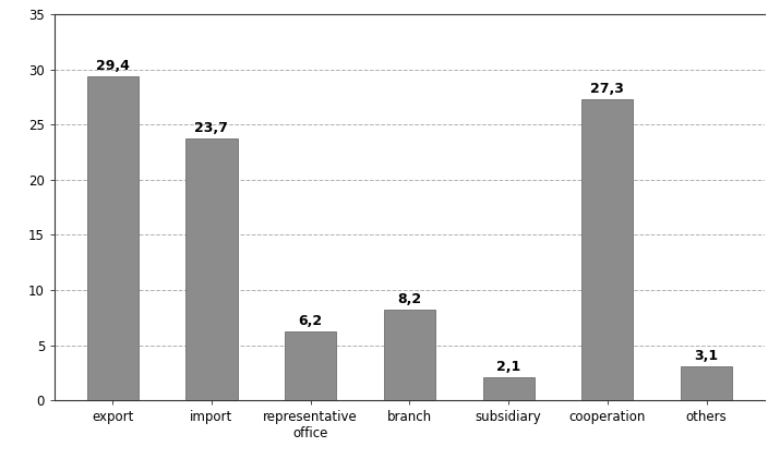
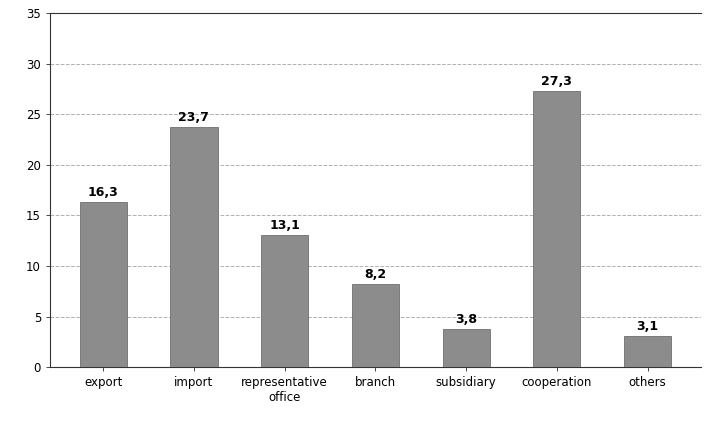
export: 29,4 -> 16,3
representative office: 6,2 -> 13,1
subsidiary: 2,1 -> 3,8
